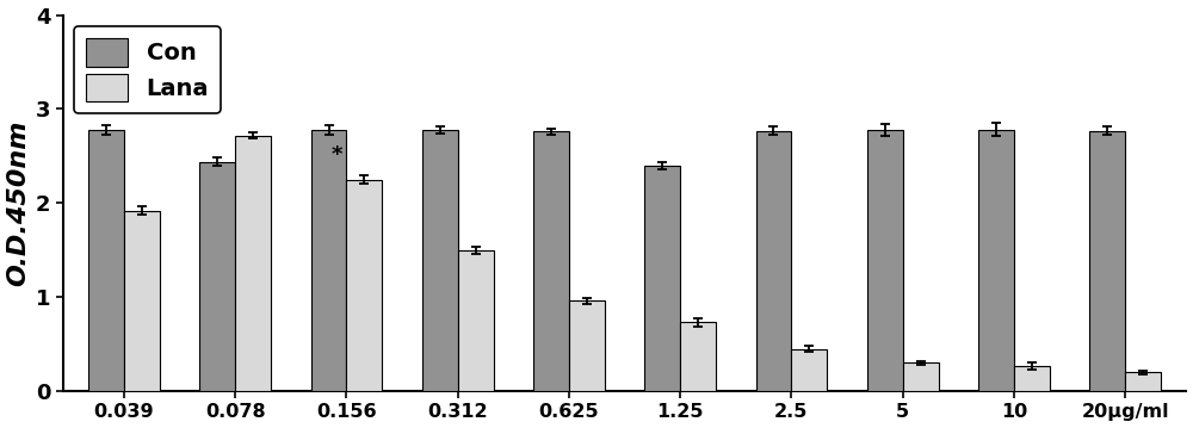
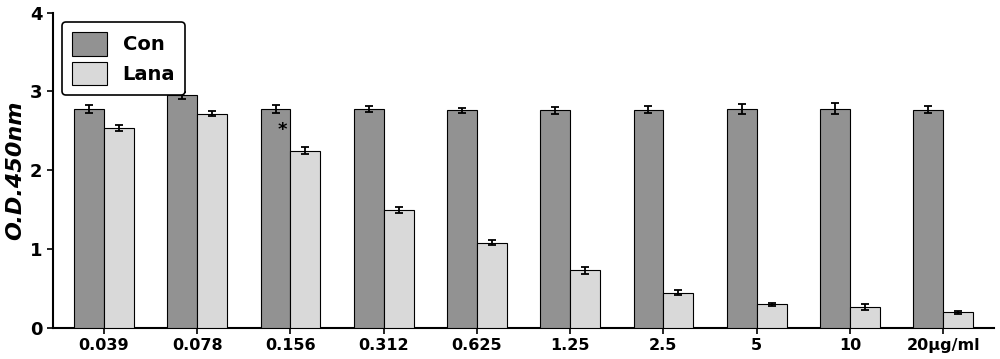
Lana/0.039: 1.92 -> 2.54
Con/0.078: 2.44 -> 2.95
Lana/0.625: 0.96 -> 1.08
Con/1.25: 2.40 -> 2.76
